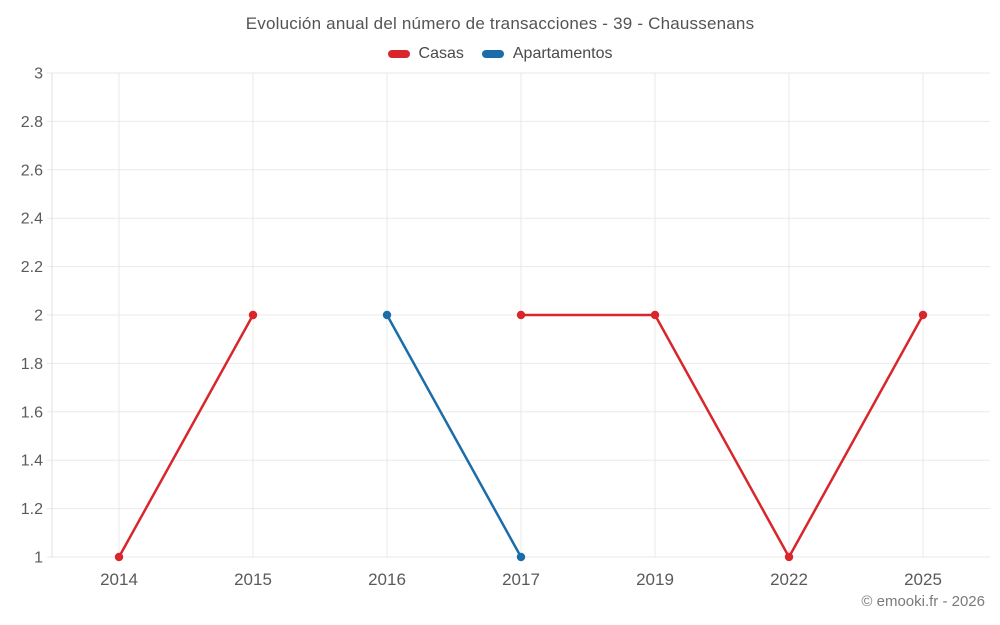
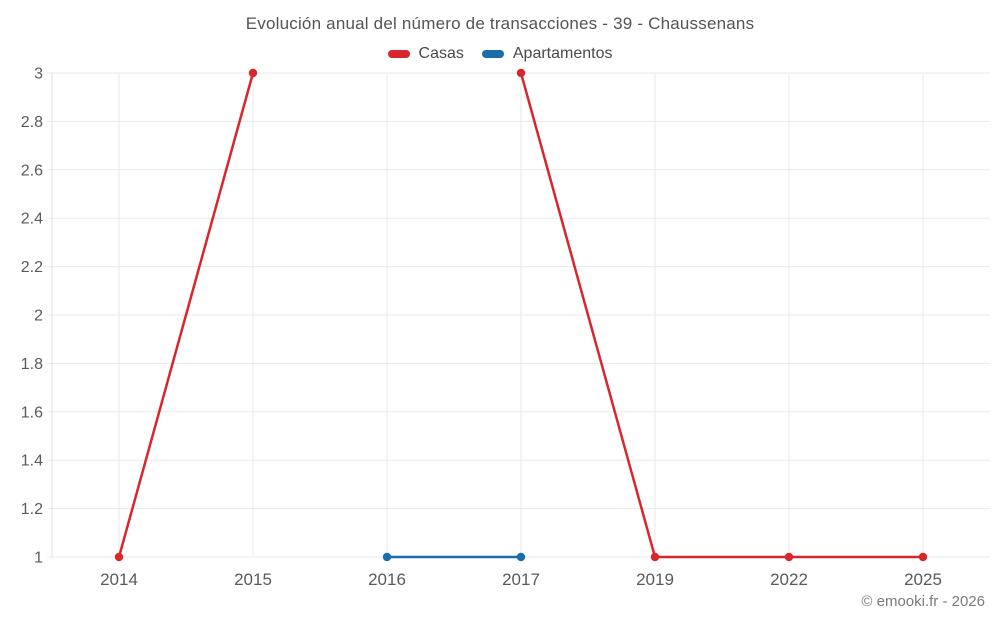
Casas/2015: 2 -> 3
Apartamentos/2016: 2 -> 1
Casas/2017: 2 -> 3
Casas/2019: 2 -> 1
Casas/2025: 2 -> 1
